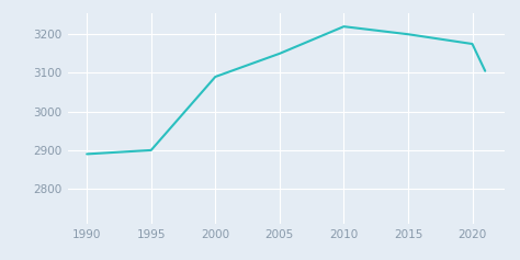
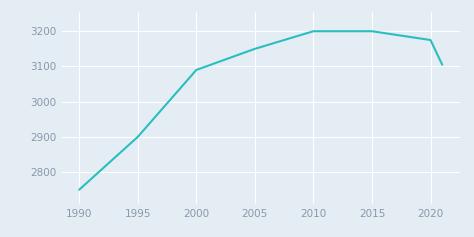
1990: 2890 -> 2750
2010: 3220 -> 3200
